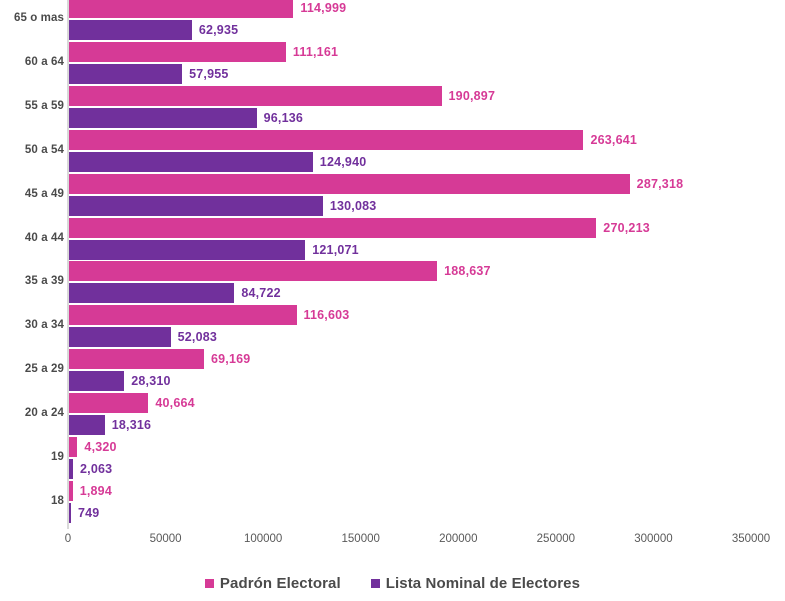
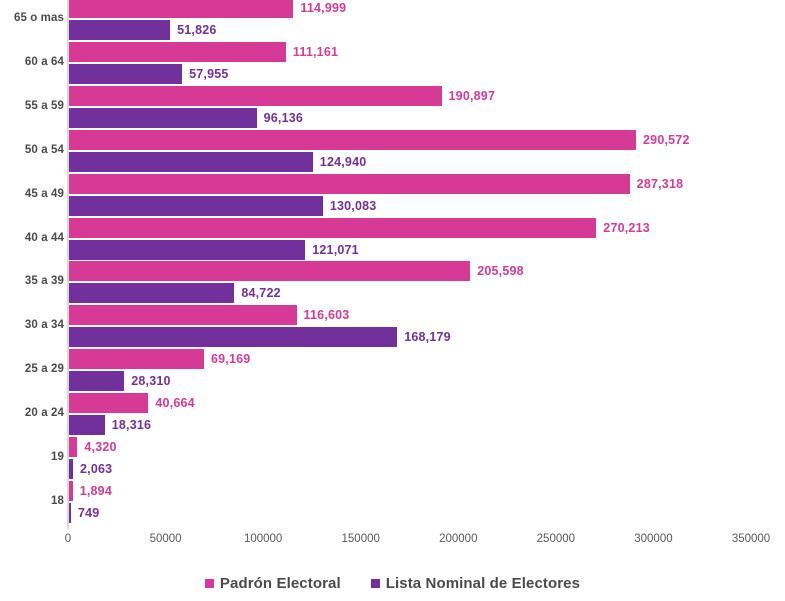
Lista Nominal de Electores/65 o mas: 62,935 -> 51,826
Padrón Electoral/50 a 54: 263,641 -> 290,572
Padrón Electoral/35 a 39: 188,637 -> 205,598
Lista Nominal de Electores/30 a 34: 52,083 -> 168,179
